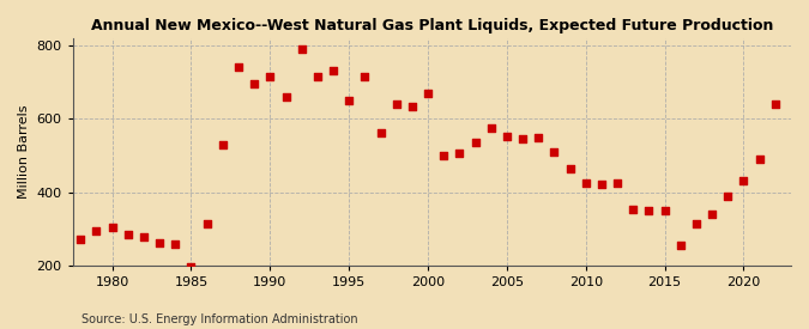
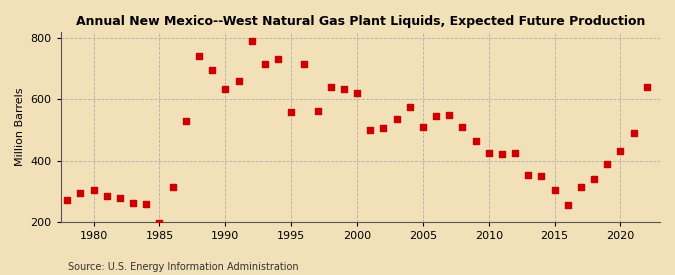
1990: 715 -> 635
1995: 650 -> 560
2000: 670 -> 620
2005: 553 -> 510
2015: 348 -> 305
